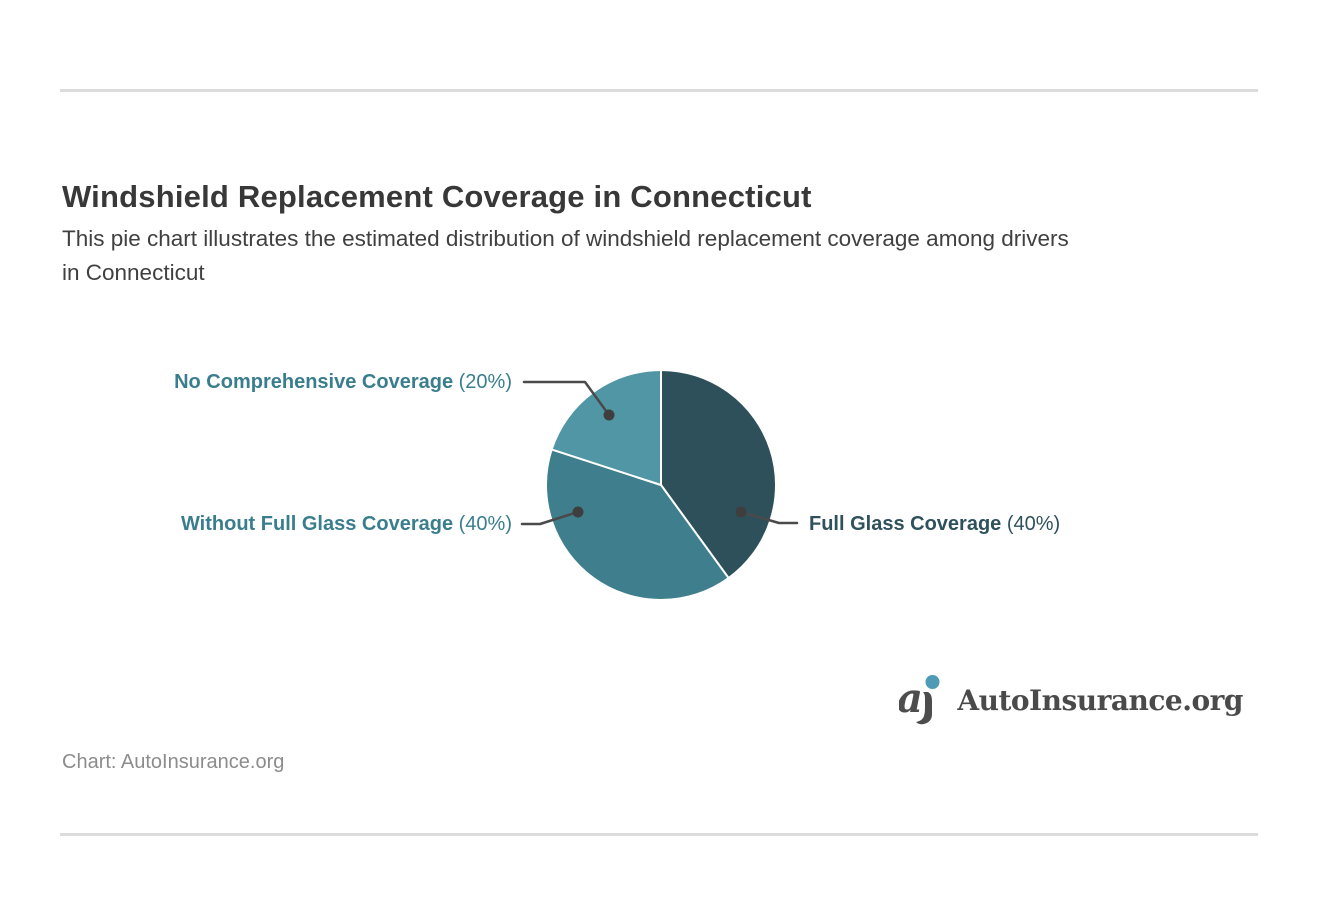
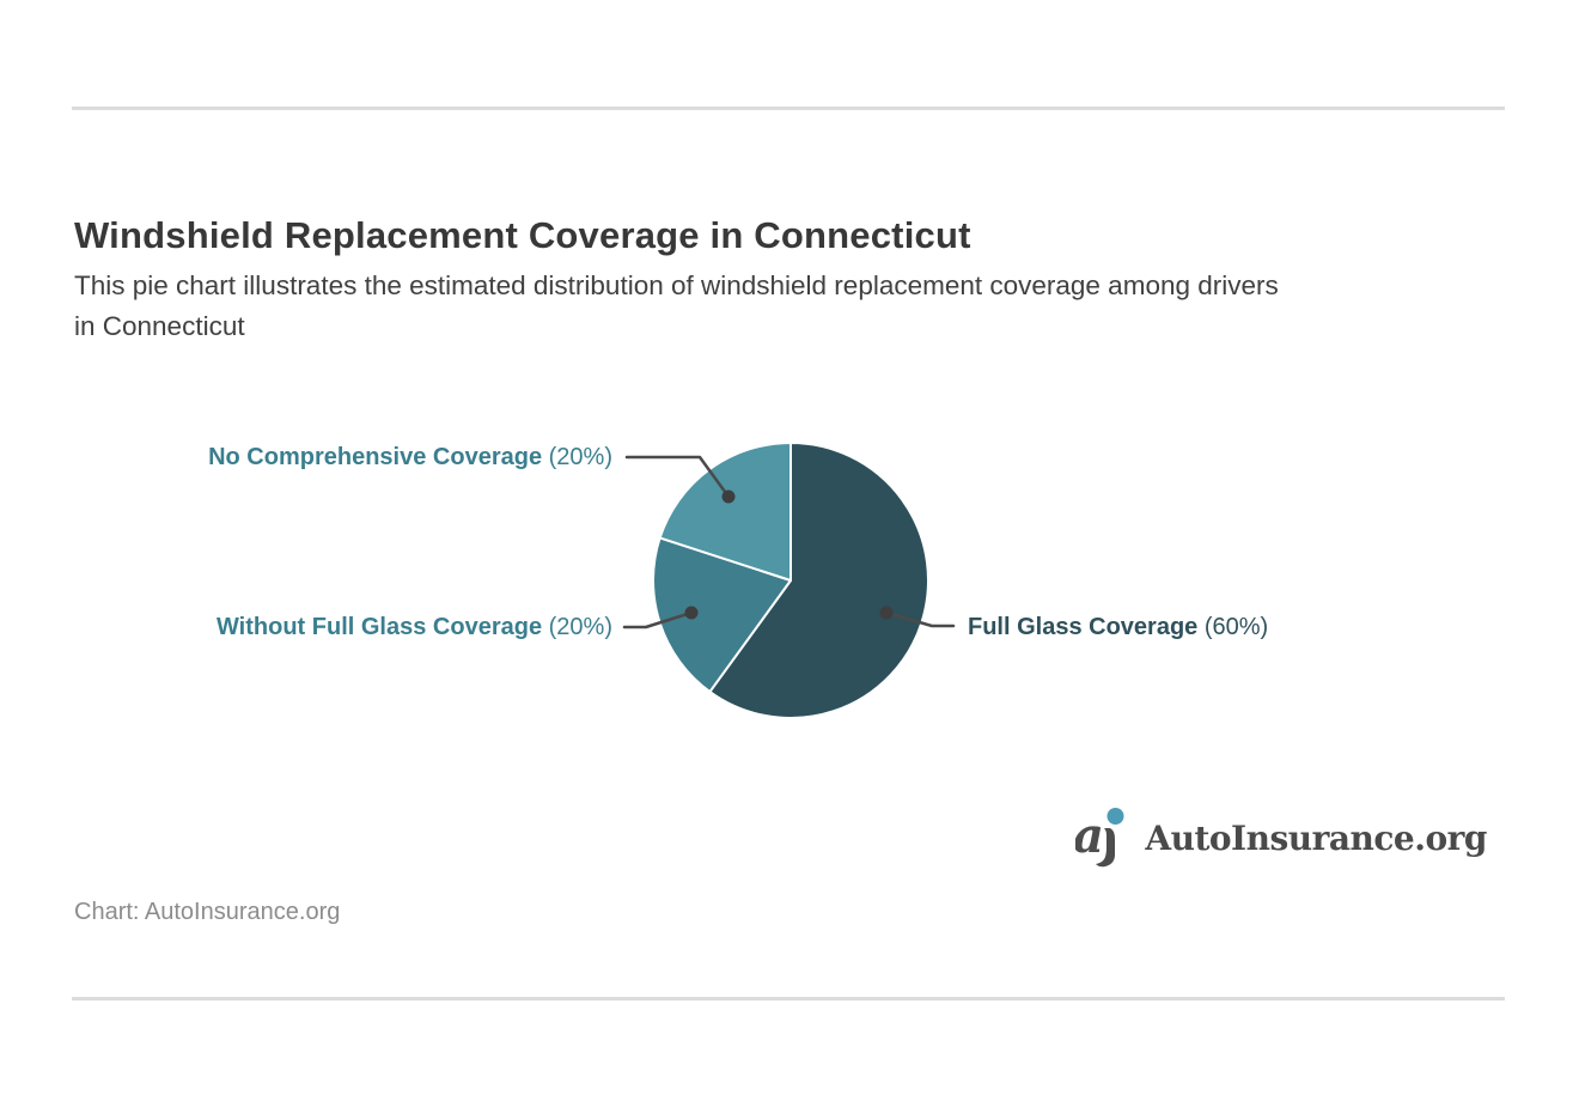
Full Glass Coverage: 40% -> 60%
Without Full Glass Coverage: 40% -> 20%
